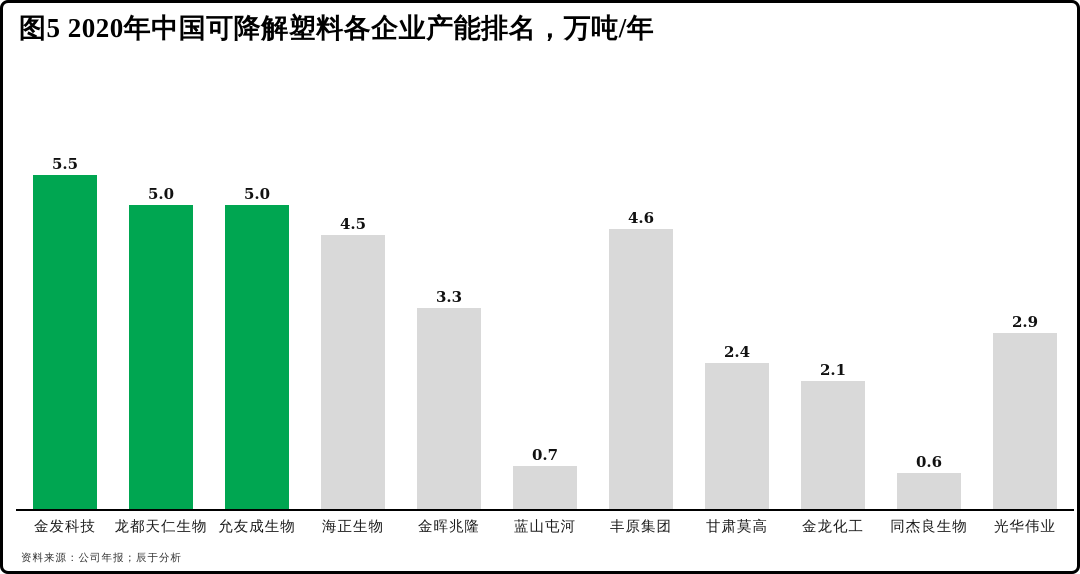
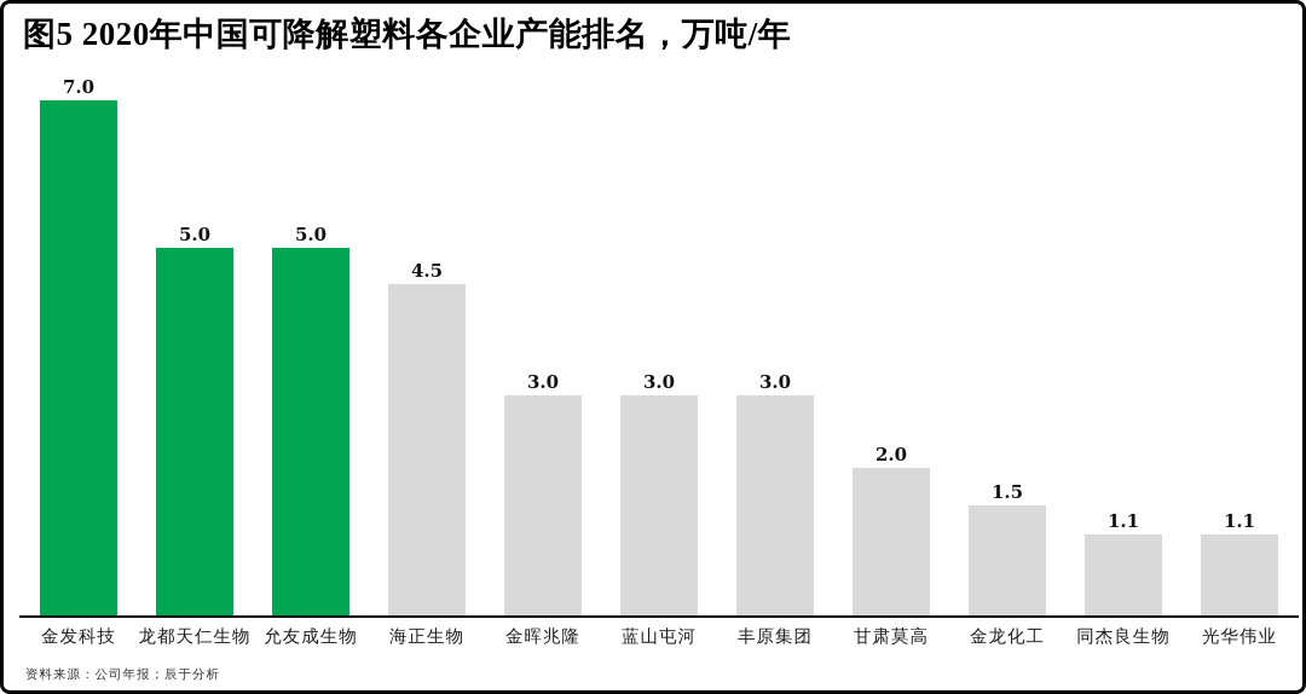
金发科技: 5.5 -> 7.0
金晖兆隆: 3.3 -> 3.0
蓝山屯河: 0.7 -> 3.0
丰原集团: 4.6 -> 3.0
甘肃莫高: 2.4 -> 2.0
金龙化工: 2.1 -> 1.5
同杰良生物: 0.6 -> 1.1
光华伟业: 2.9 -> 1.1
